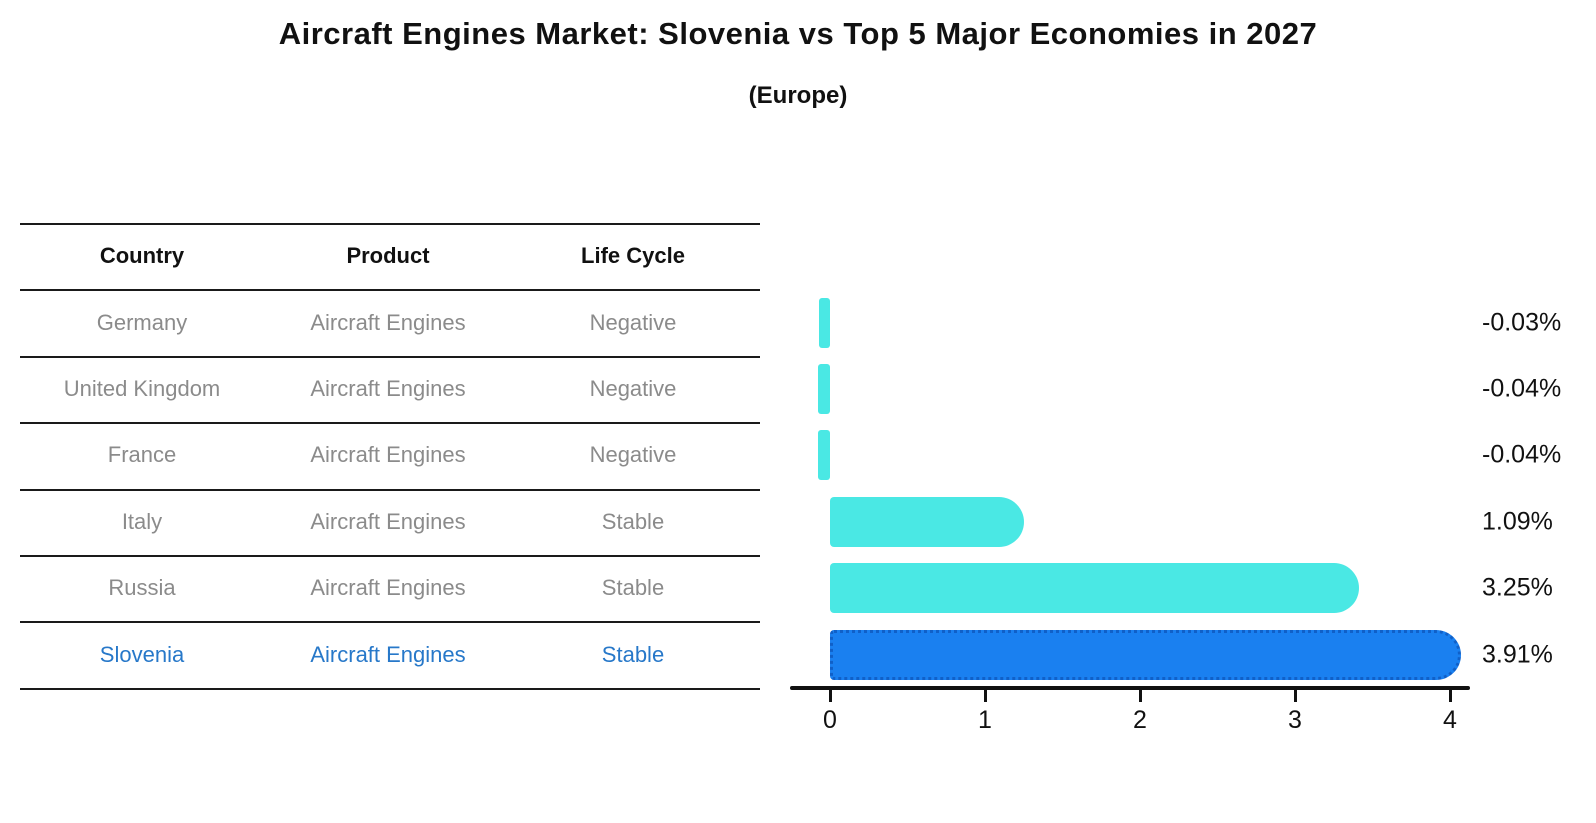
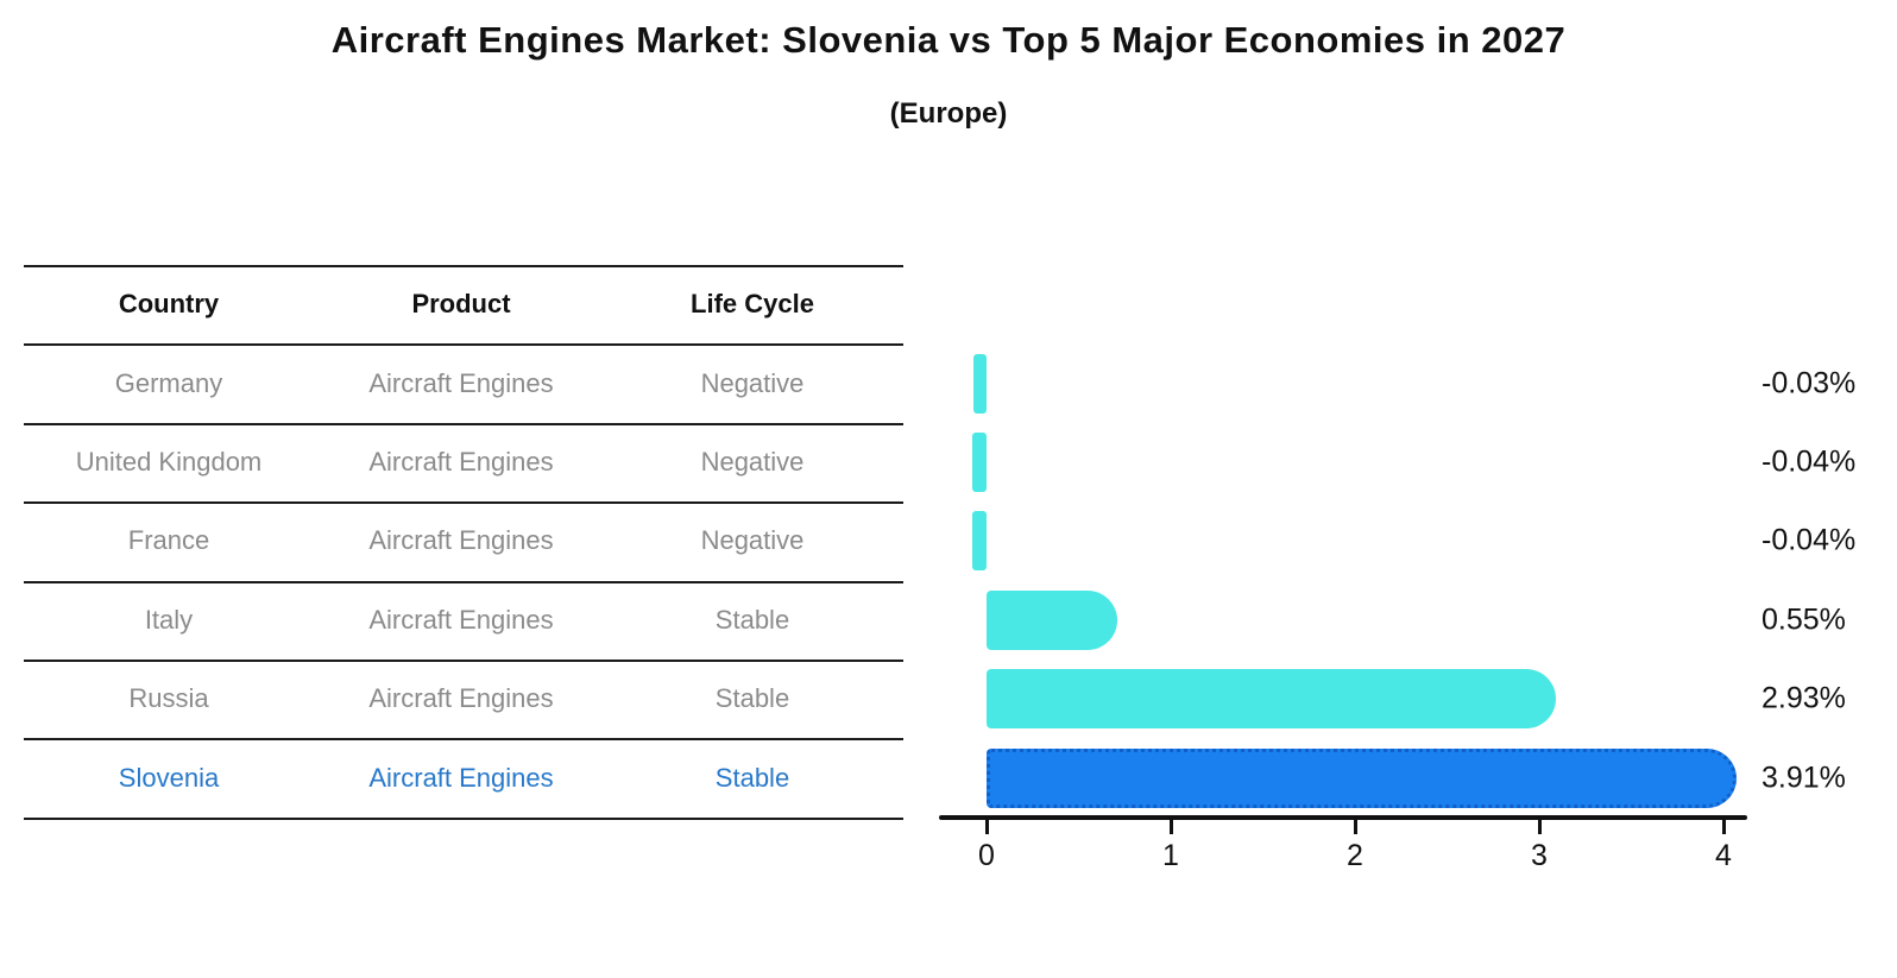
Italy: 1.09% -> 0.55%
Russia: 3.25% -> 2.93%
